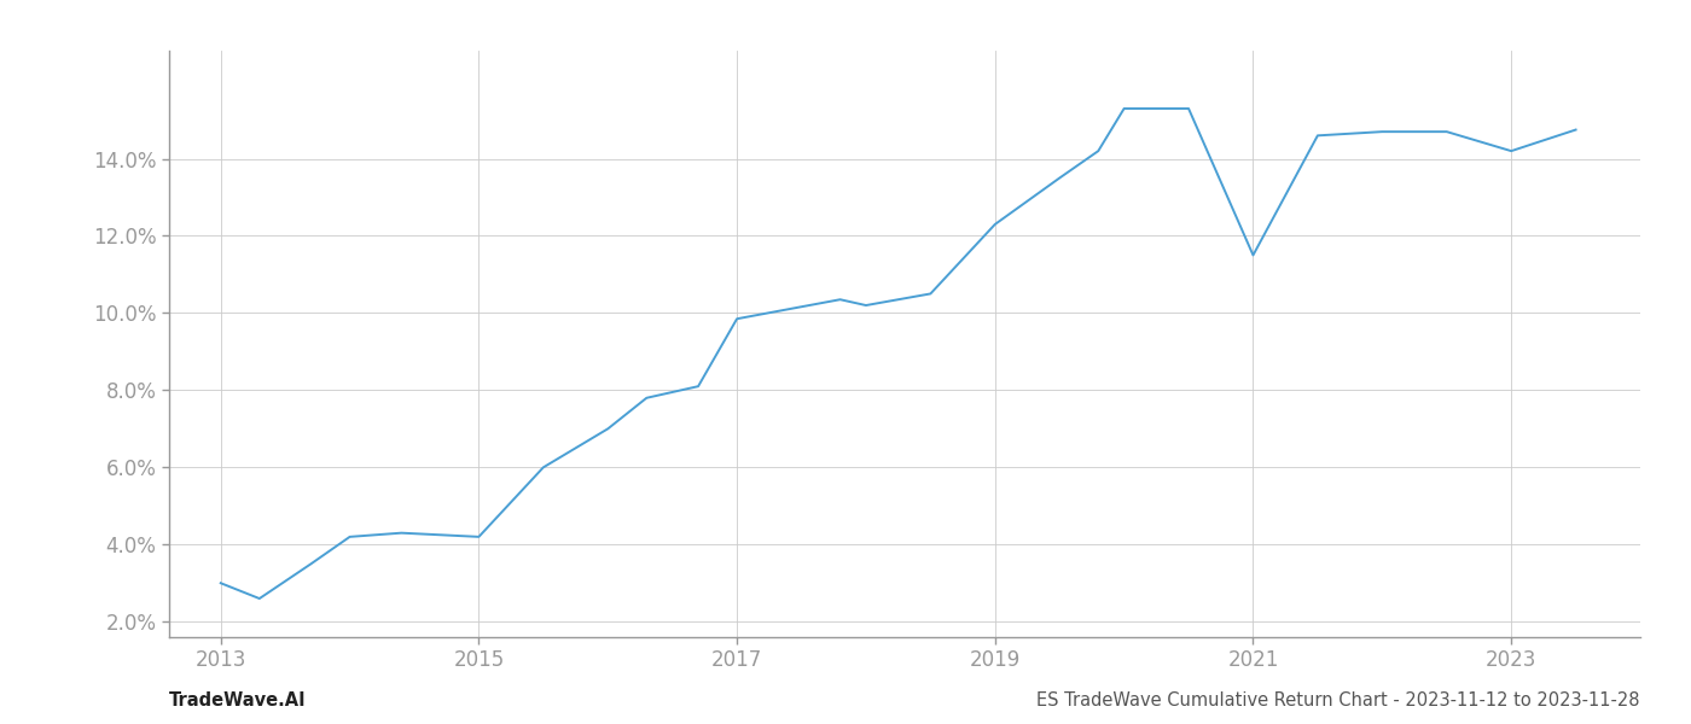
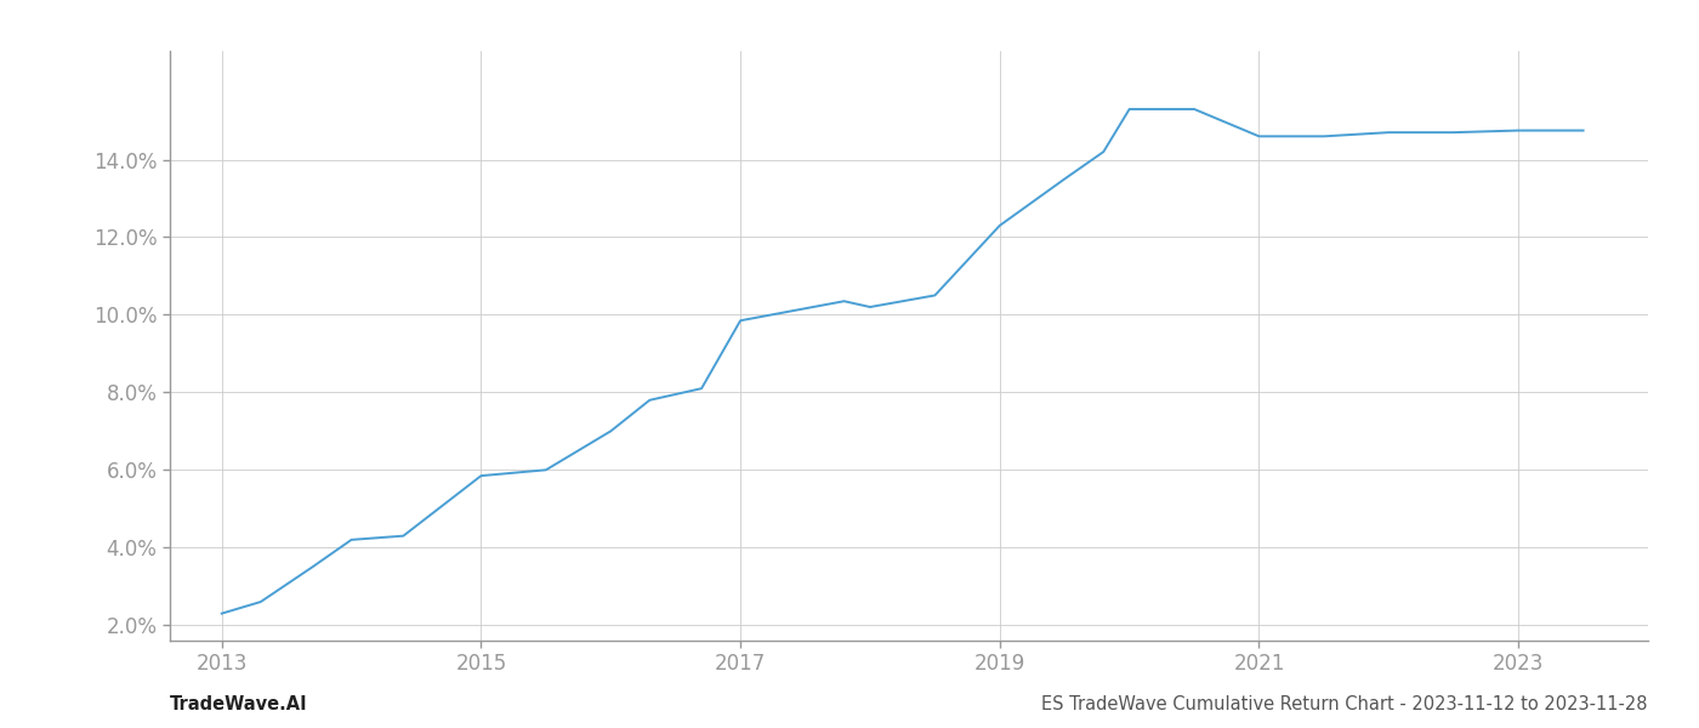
2013: 3.00% -> 2.30%
2015: 4.20% -> 5.85%
2021: 11.50% -> 14.60%
2023: 14.20% -> 14.75%
